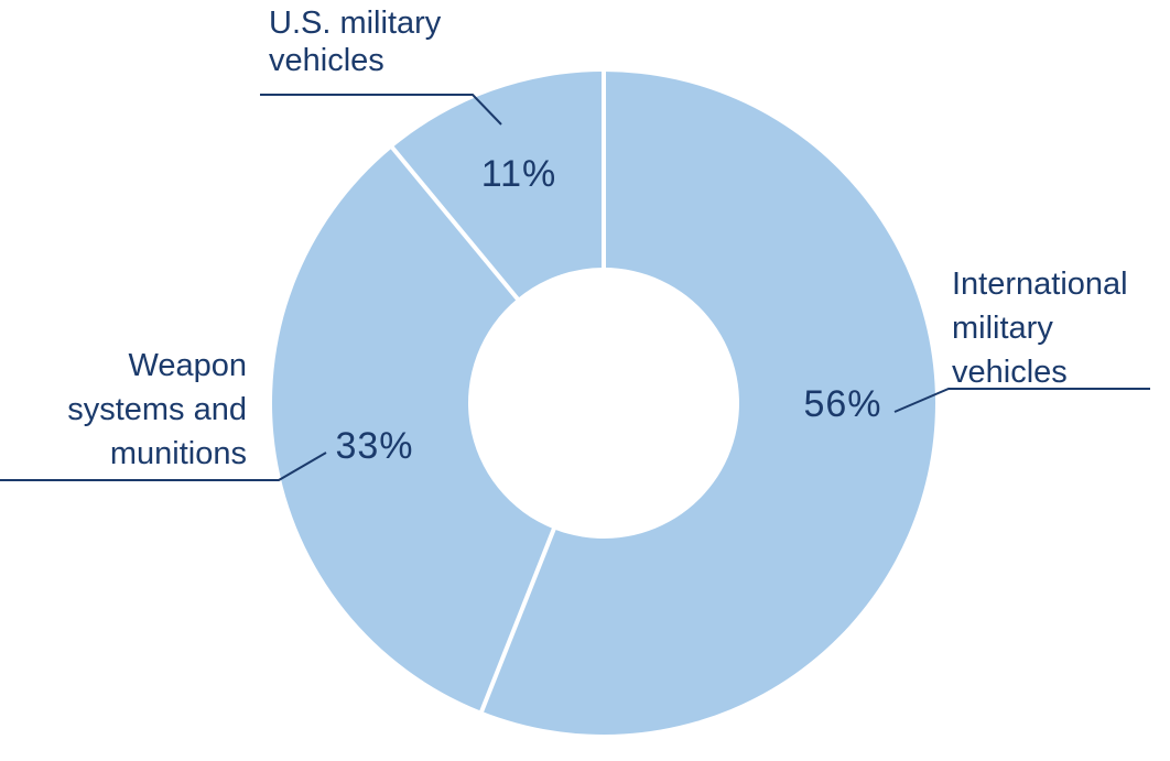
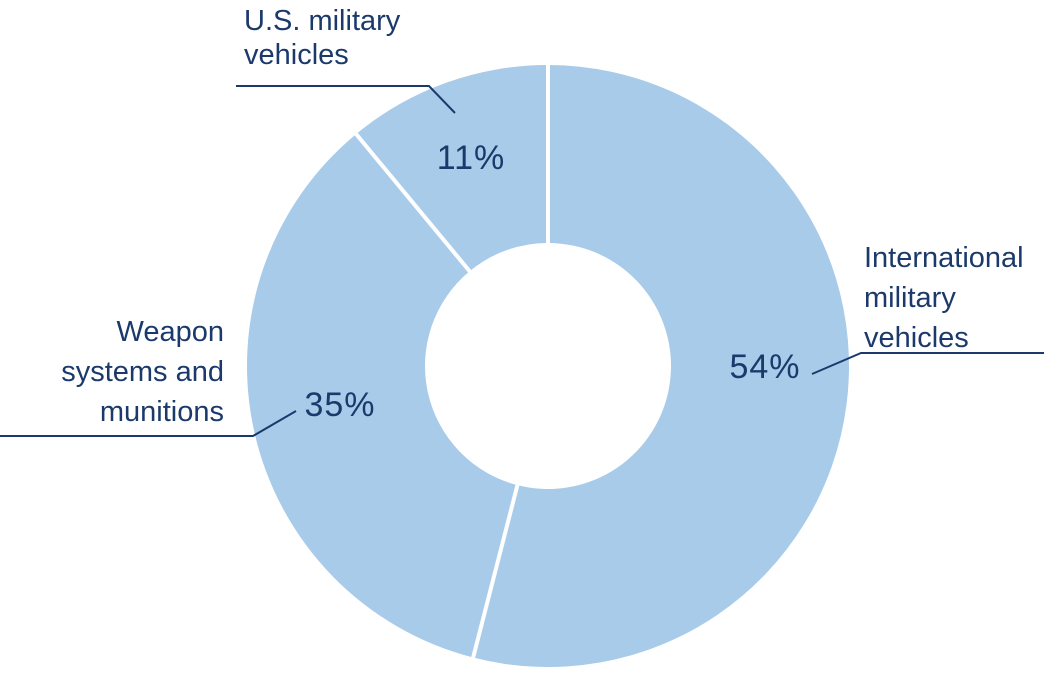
International military vehicles: 56% -> 54%
Weapon systems and munitions: 33% -> 35%
